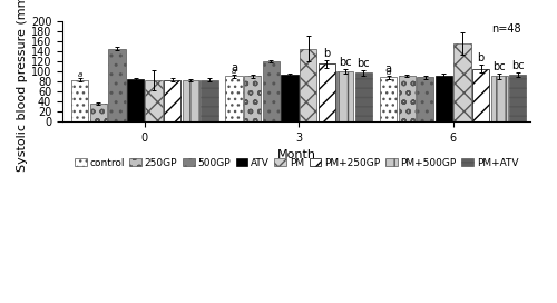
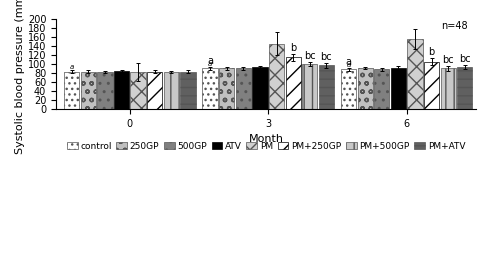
250GP/0: 35 -> 83
500GP/0: 145 -> 82
500GP/3: 120 -> 90
